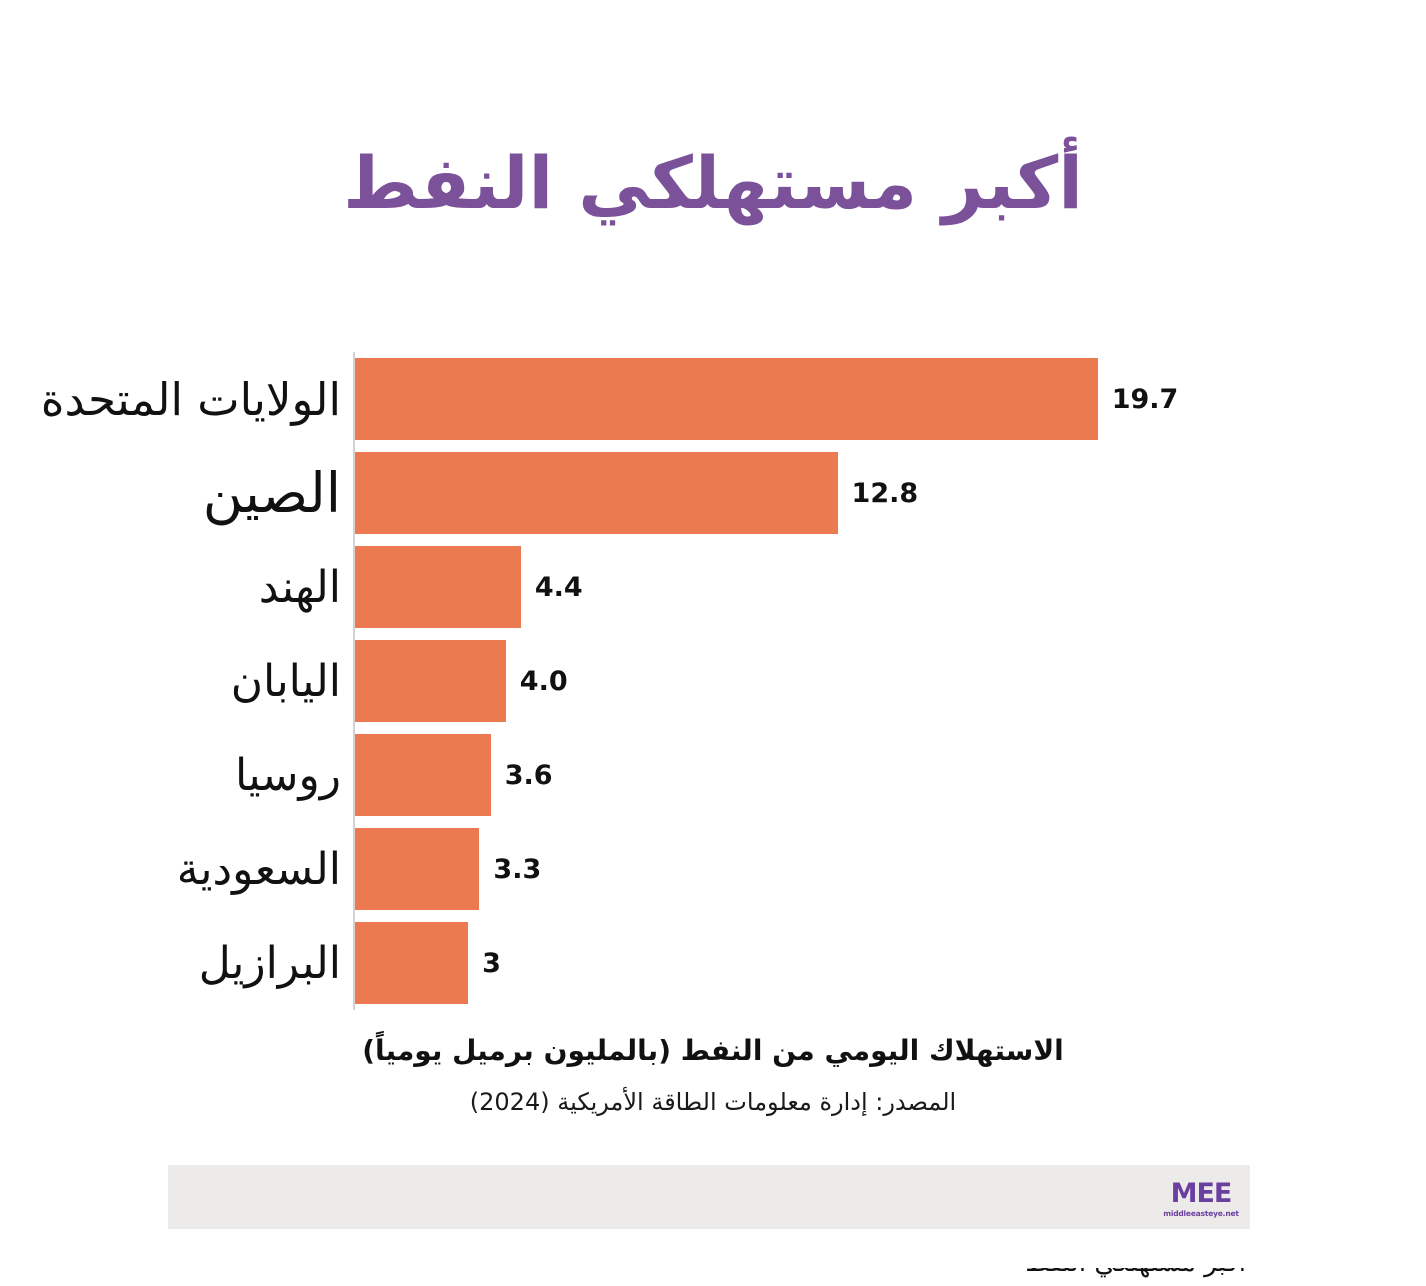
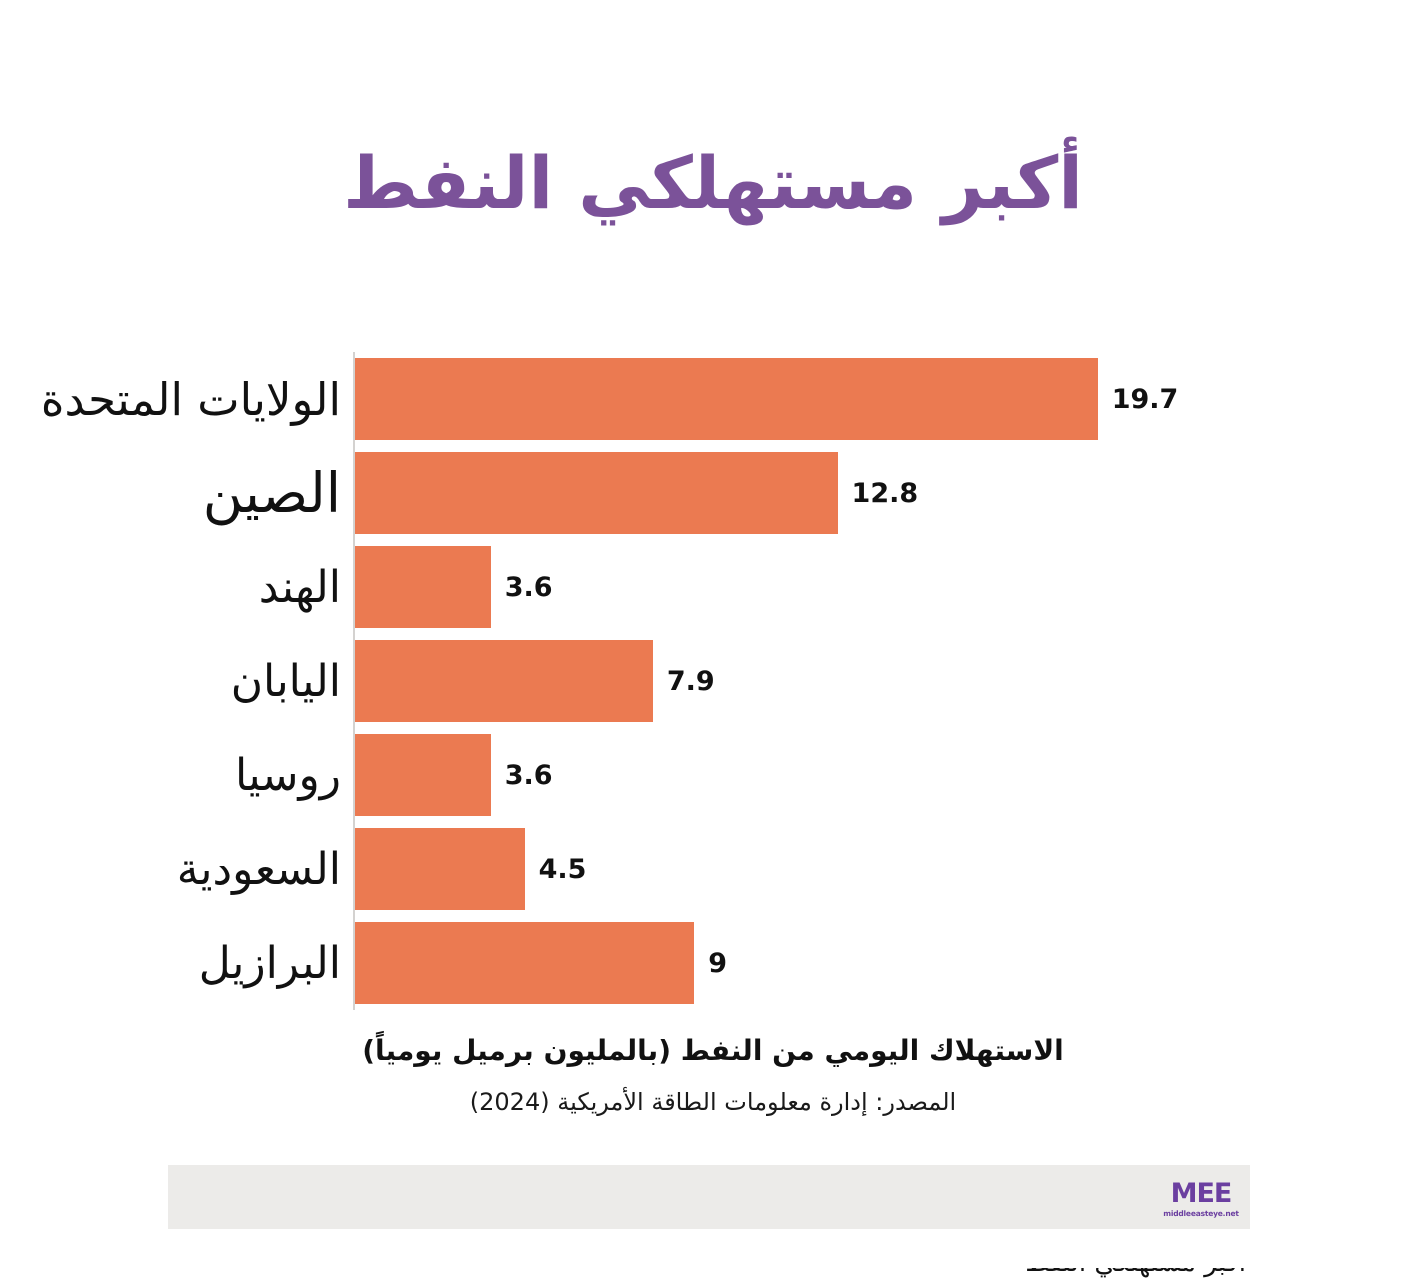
الهند: 4.4 -> 3.6
اليابان: 4.0 -> 7.9
السعودية: 3.3 -> 4.5
البرازيل: 3 -> 9
